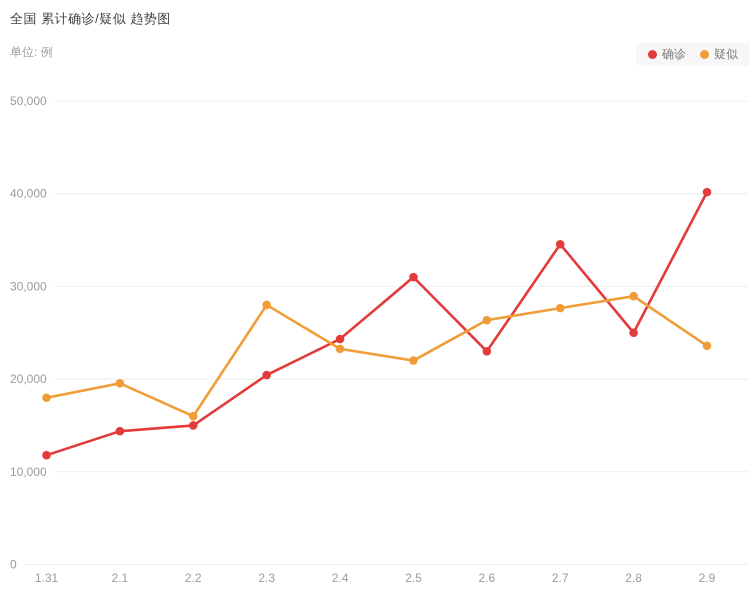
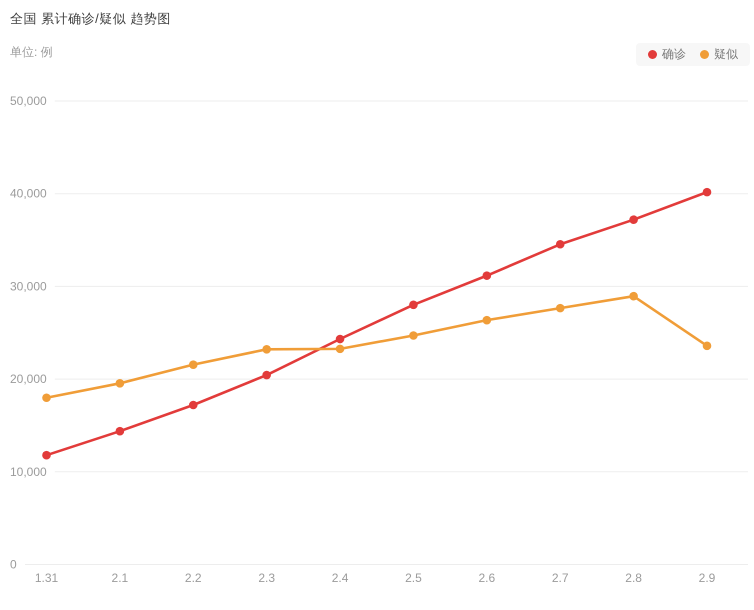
确诊/2.2: 15000 -> 17000
疑似/2.2: 16000 -> 22000
疑似/2.3: 28000 -> 23000
确诊/2.5: 31000 -> 28000
疑似/2.5: 22000 -> 25000
确诊/2.6: 23000 -> 31000
确诊/2.8: 25000 -> 37000
